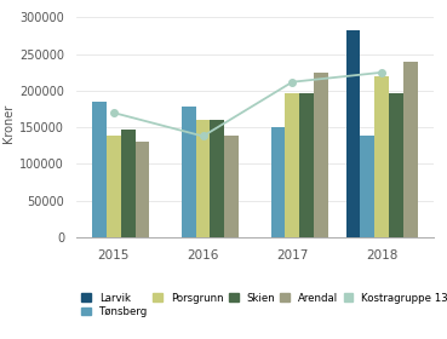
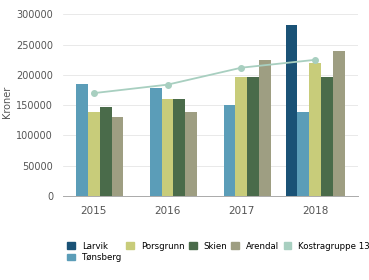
Kostragruppe 13/2016: 138000 -> 184000
